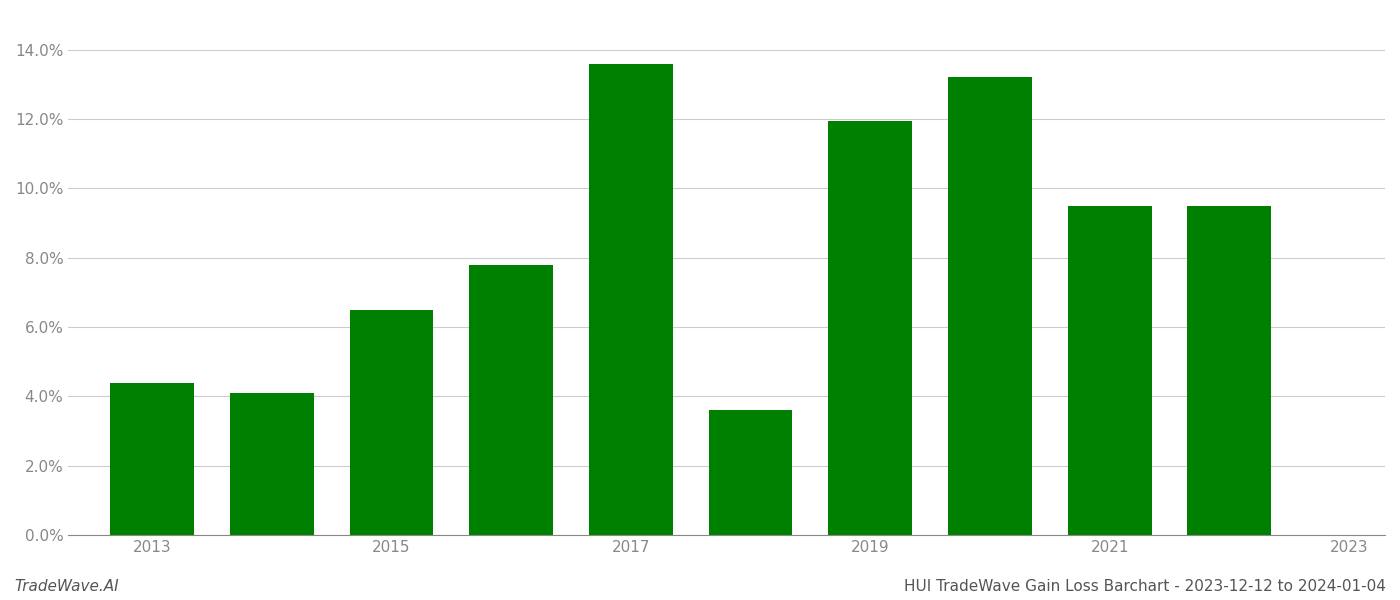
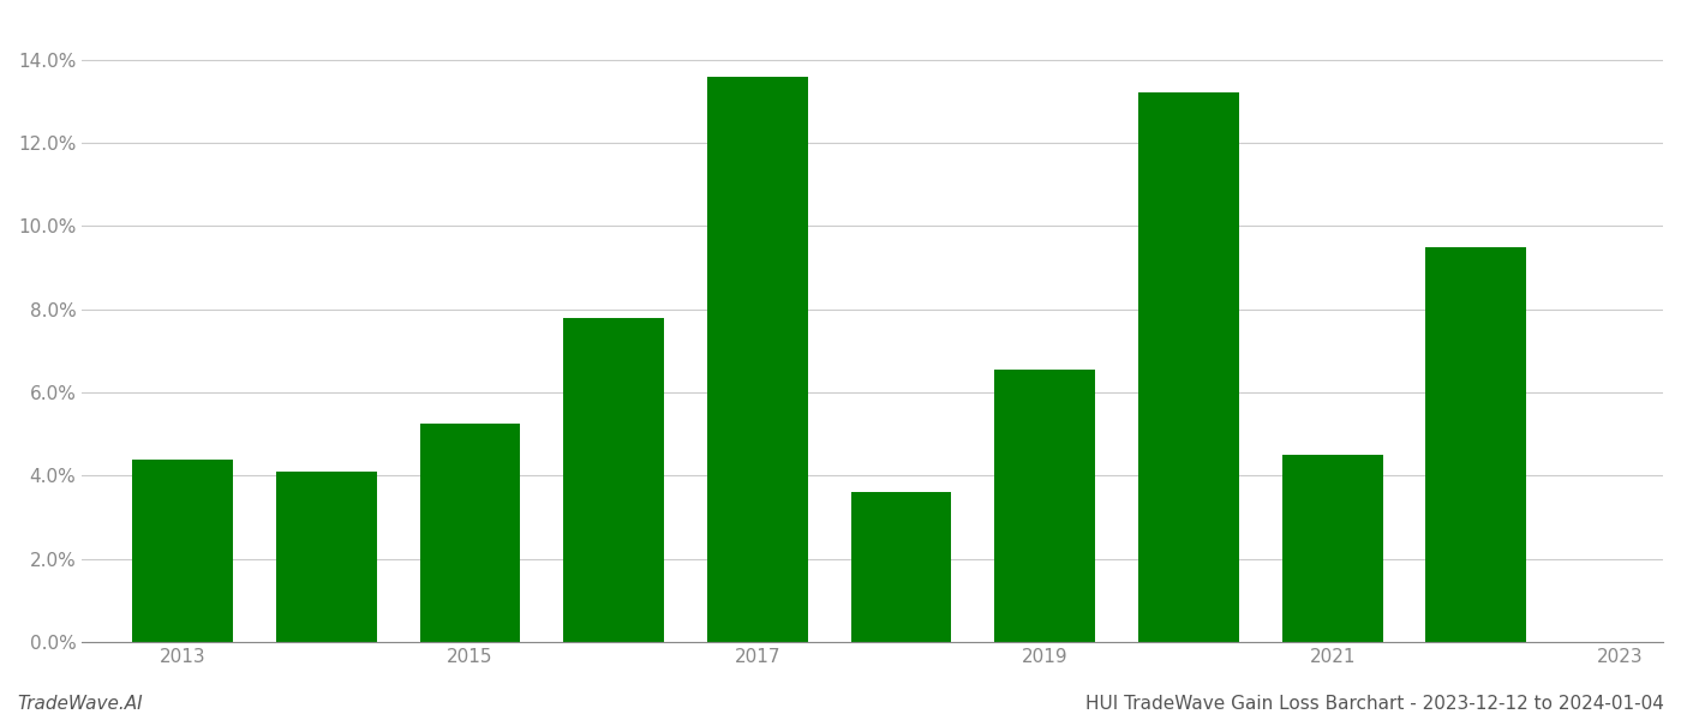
2015: 6.50% -> 5.25%
2019: 11.95% -> 6.55%
2021: 9.50% -> 4.50%
